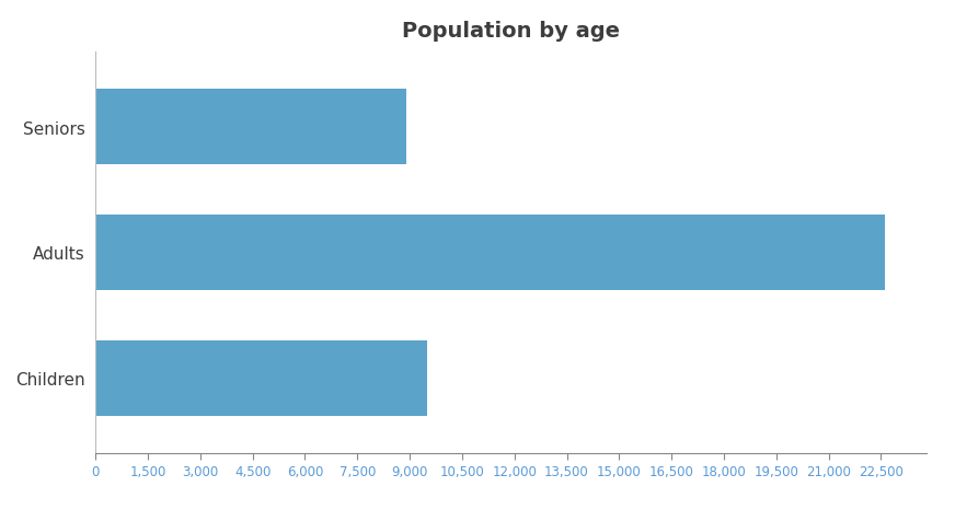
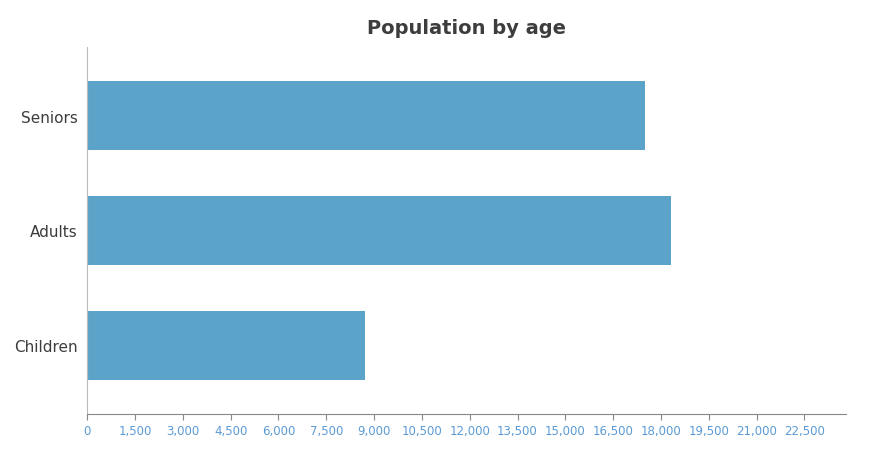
Seniors: 8,900 -> 17,500
Adults: 22,600 -> 18,300
Children: 9,500 -> 8,700
